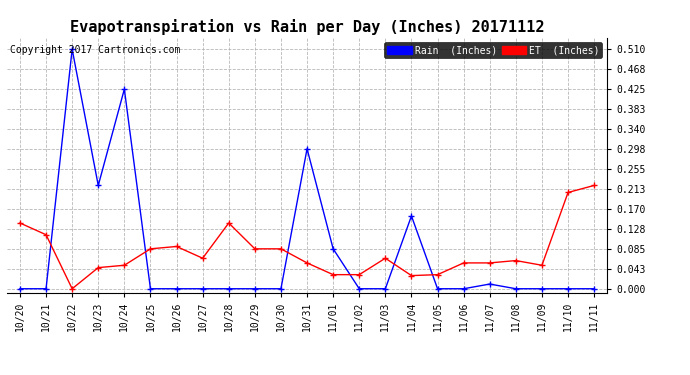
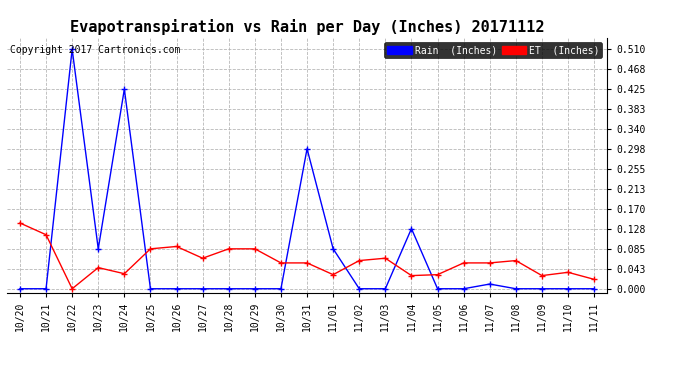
Rain (Inches)/10/23: 0.220 -> 0.085
ET (Inches)/10/24: 0.050 -> 0.032
ET (Inches)/10/28: 0.140 -> 0.085
ET (Inches)/10/30: 0.085 -> 0.055
ET (Inches)/11/02: 0.030 -> 0.060
Rain (Inches)/11/04: 0.155 -> 0.128
ET (Inches)/11/09: 0.050 -> 0.028
ET (Inches)/11/10: 0.205 -> 0.035
ET (Inches)/11/11: 0.220 -> 0.020
